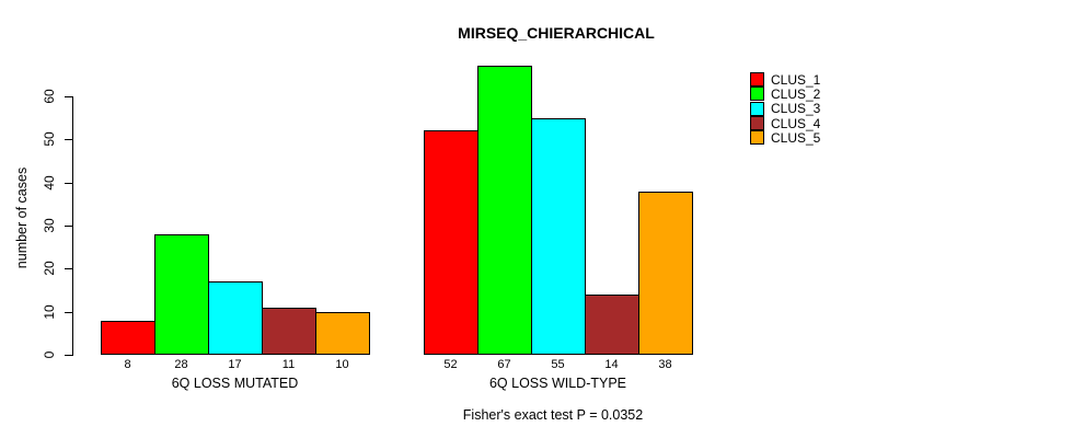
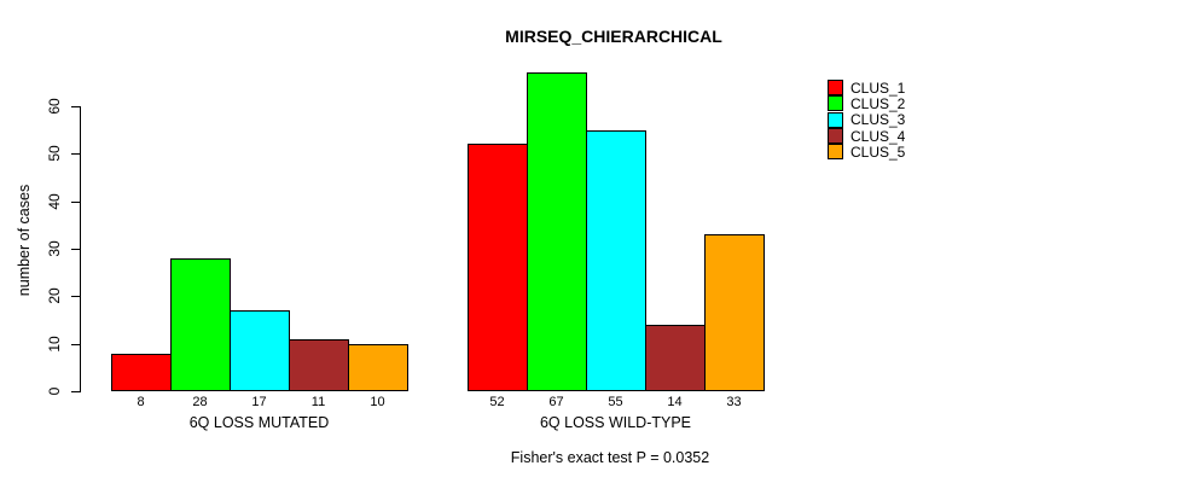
CLUS_5/6Q LOSS WILD-TYPE: 38 -> 33
